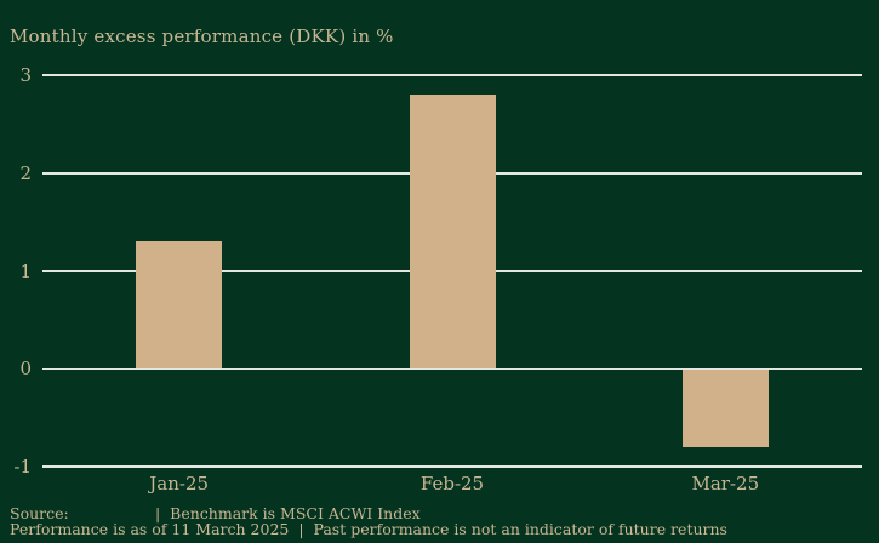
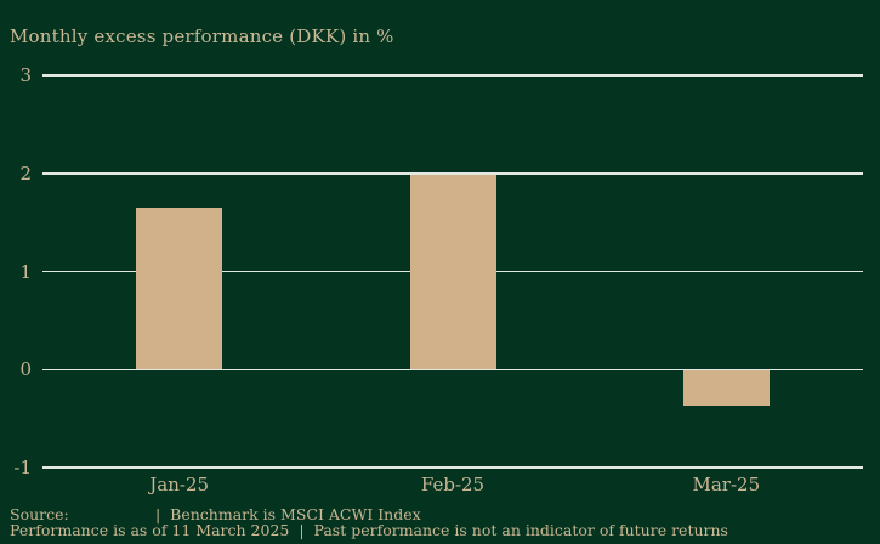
Jan-25: 1.3 -> 1.6
Feb-25: 2.8 -> 2.0
Mar-25: -0.8 -> -0.4
